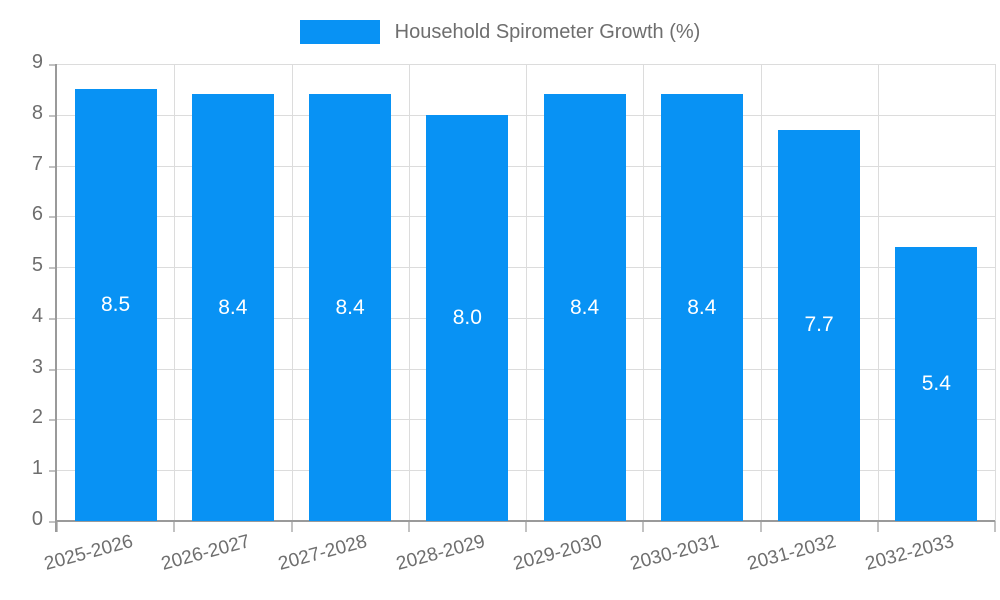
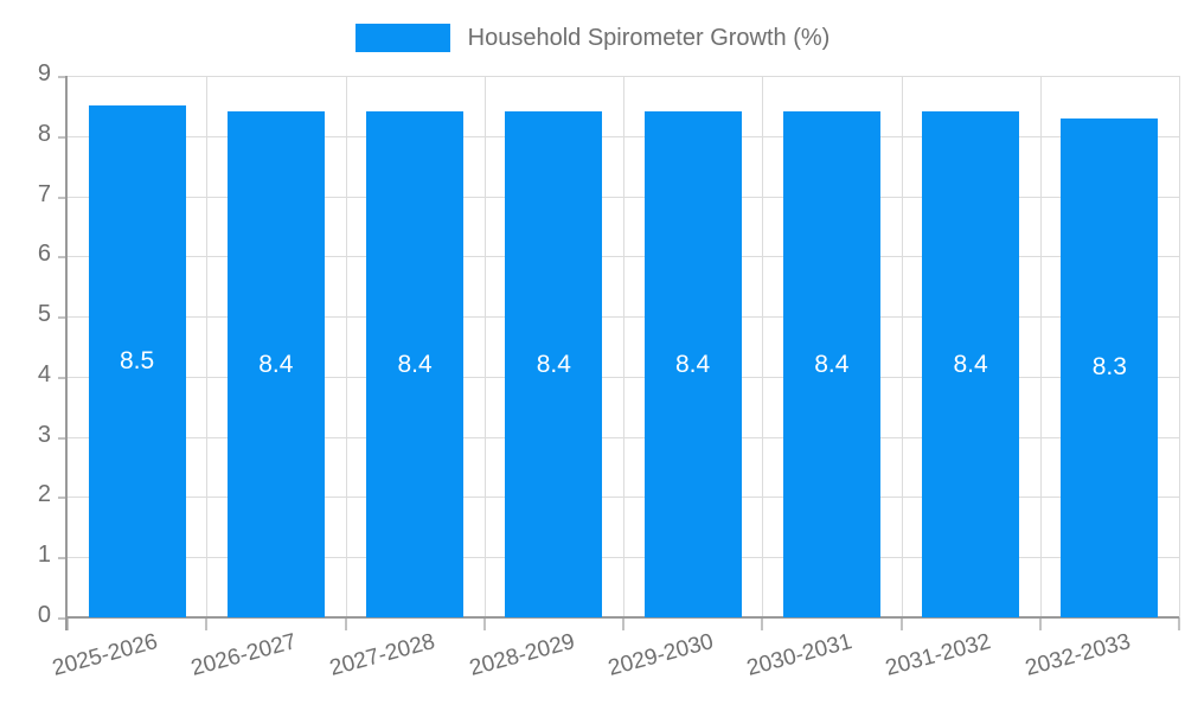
2028-2029: 8.0 -> 8.4
2031-2032: 7.7 -> 8.4
2032-2033: 5.4 -> 8.3
